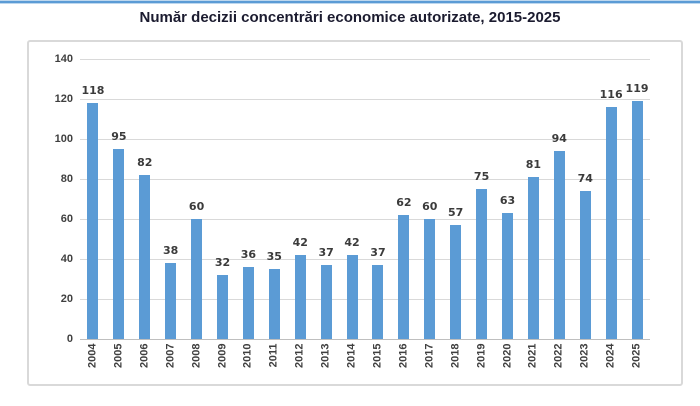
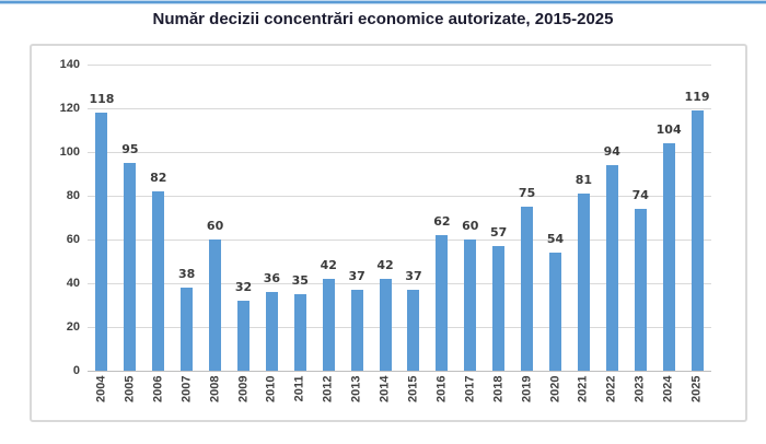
2020: 63 -> 54
2024: 116 -> 104
